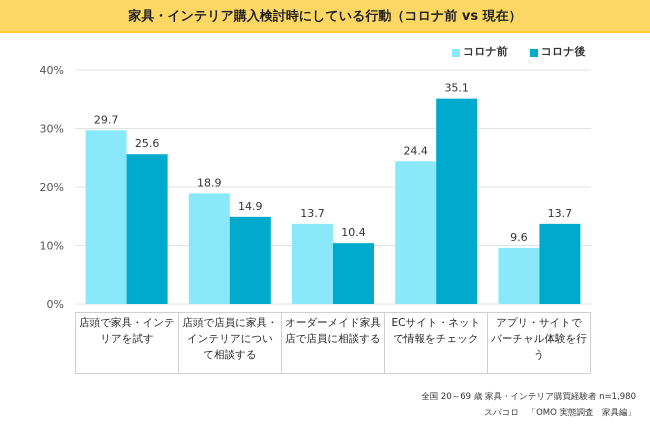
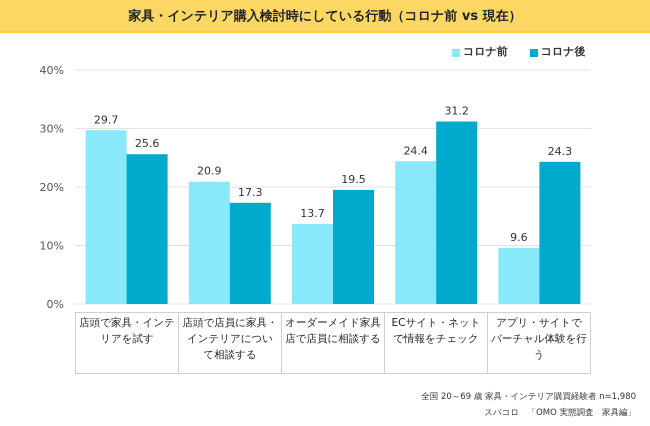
コロナ前/店頭で店員に家具・インテリアについて相談する: 18.9 -> 20.9
コロナ後/店頭で店員に家具・インテリアについて相談する: 14.9 -> 17.3
コロナ後/オーダーメイド家具店で店員に相談する: 10.4 -> 19.5
コロナ後/ECサイト・ネットで情報をチェック: 35.1 -> 31.2
コロナ後/アプリ・サイトでバーチャル体験を行う: 13.7 -> 24.3
